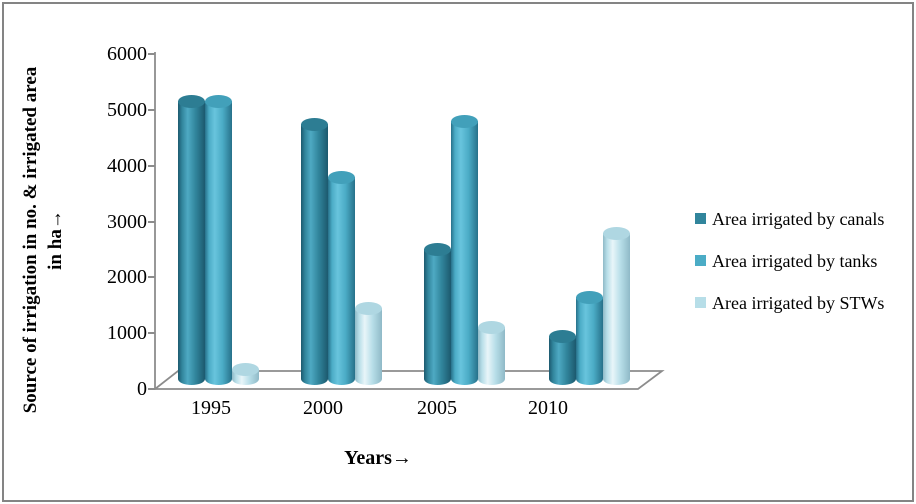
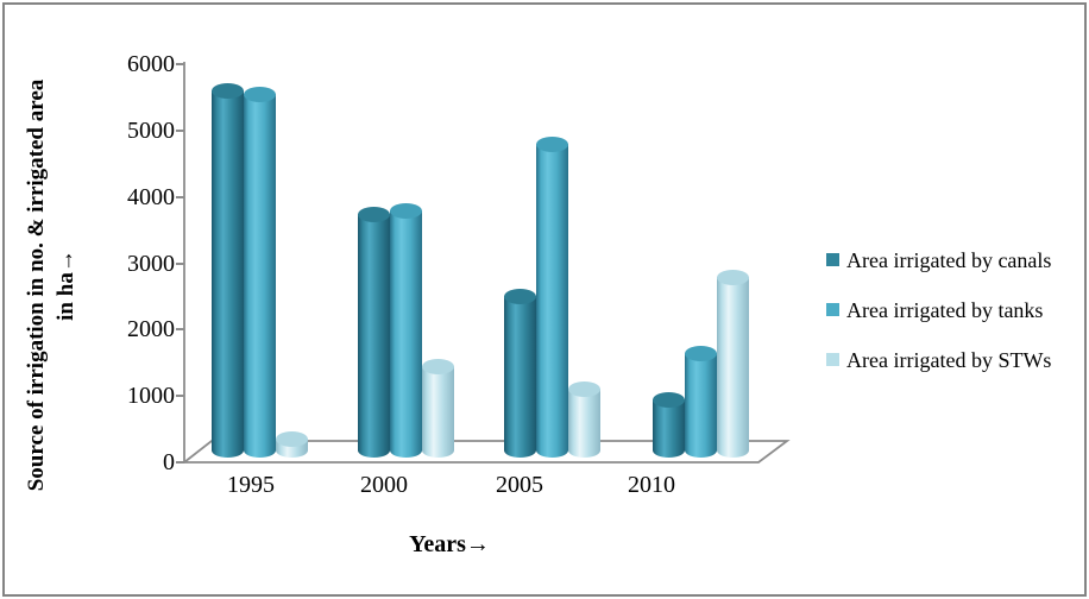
Area irrigated by canals/1995: 5000 -> 5400
Area irrigated by tanks/1995: 5000 -> 5400
Area irrigated by canals/2000: 4600 -> 3600
